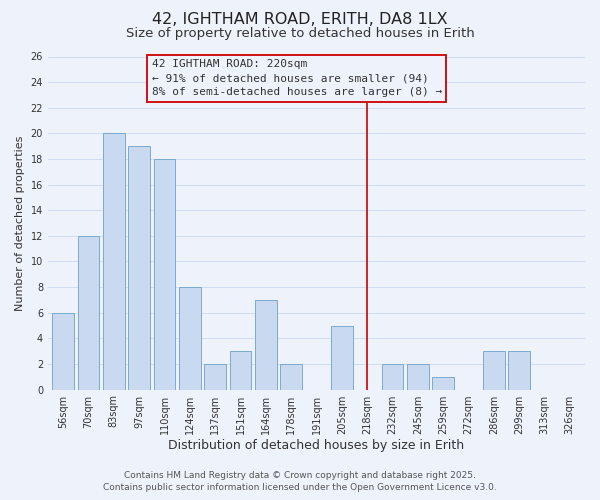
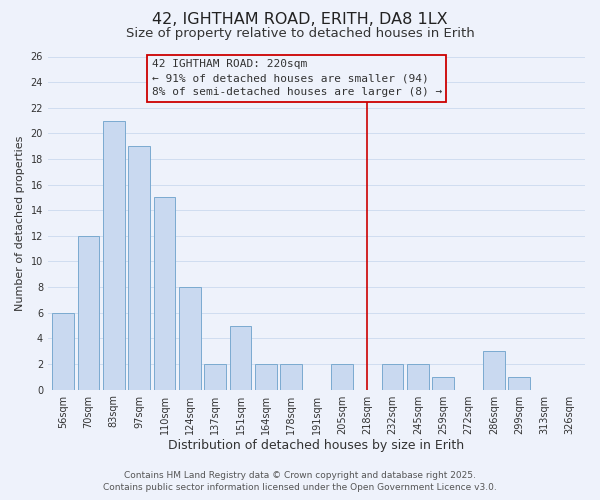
83sqm: 20 -> 21
110sqm: 18 -> 15
151sqm: 3 -> 5
164sqm: 7 -> 2
205sqm: 5 -> 2
299sqm: 3 -> 1
